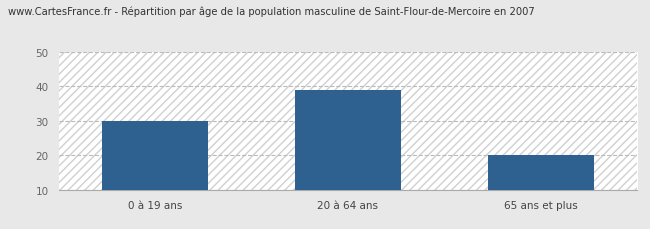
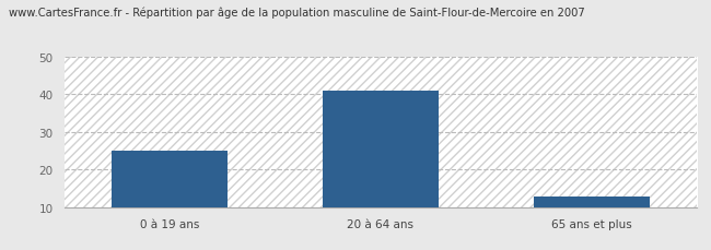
0 à 19 ans: 30 -> 25
20 à 64 ans: 39 -> 41
65 ans et plus: 20 -> 13
